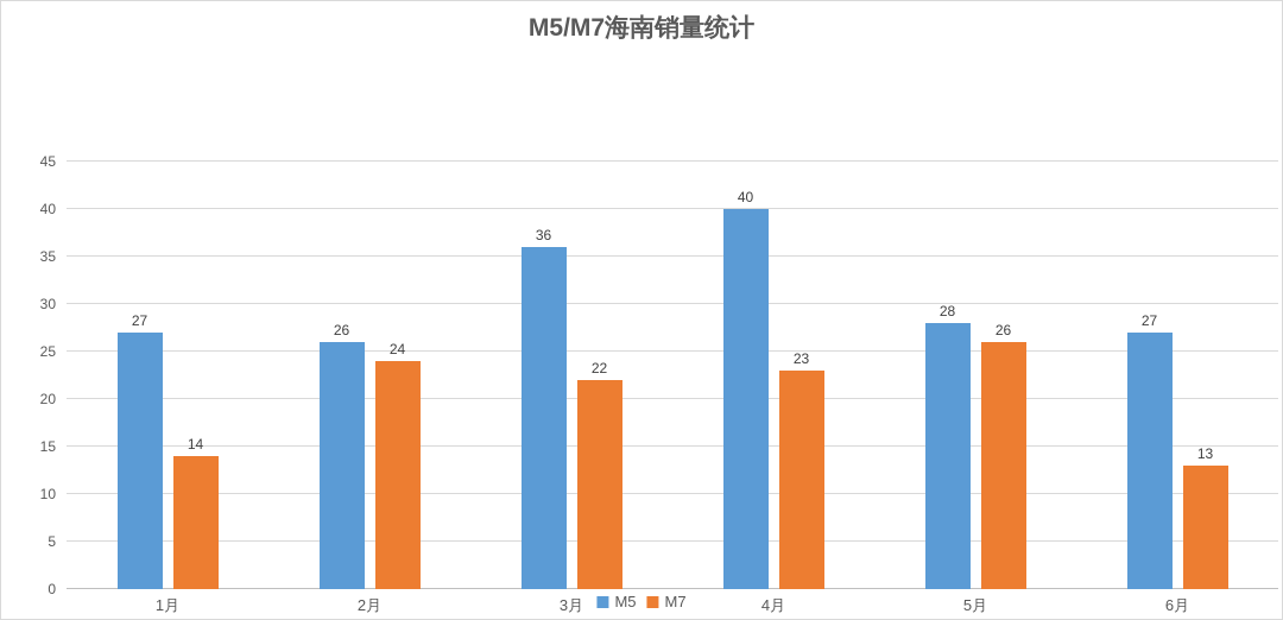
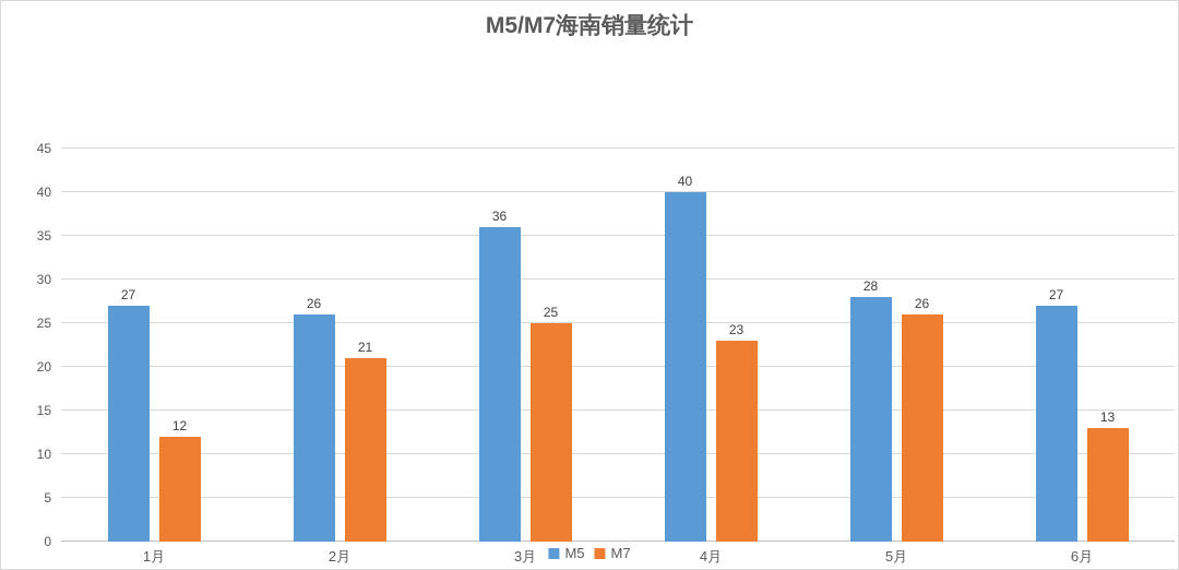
M7/1月: 14 -> 12
M7/2月: 24 -> 21
M7/3月: 22 -> 25
